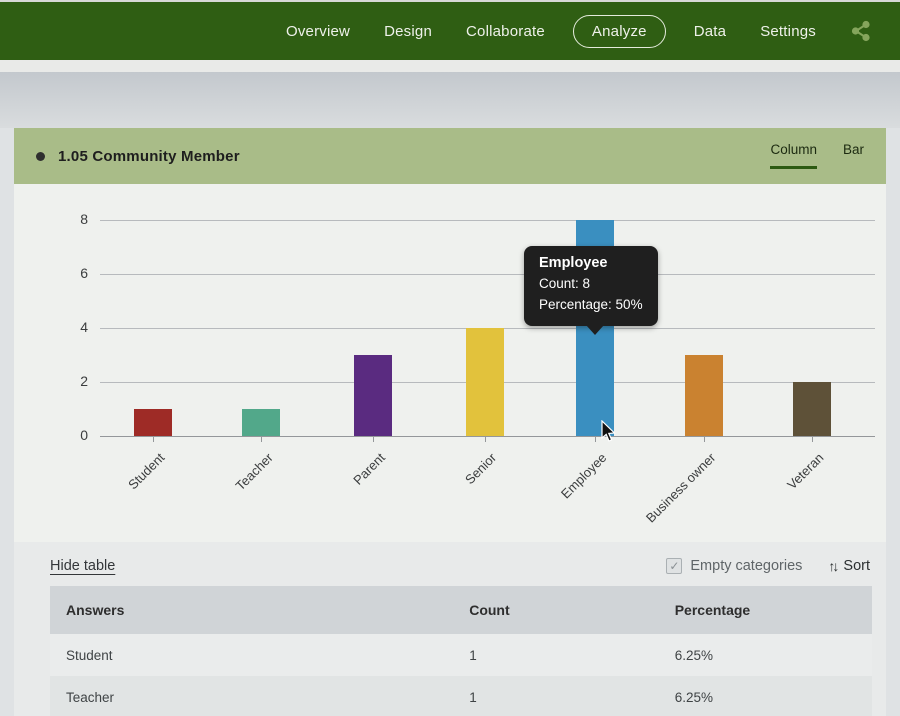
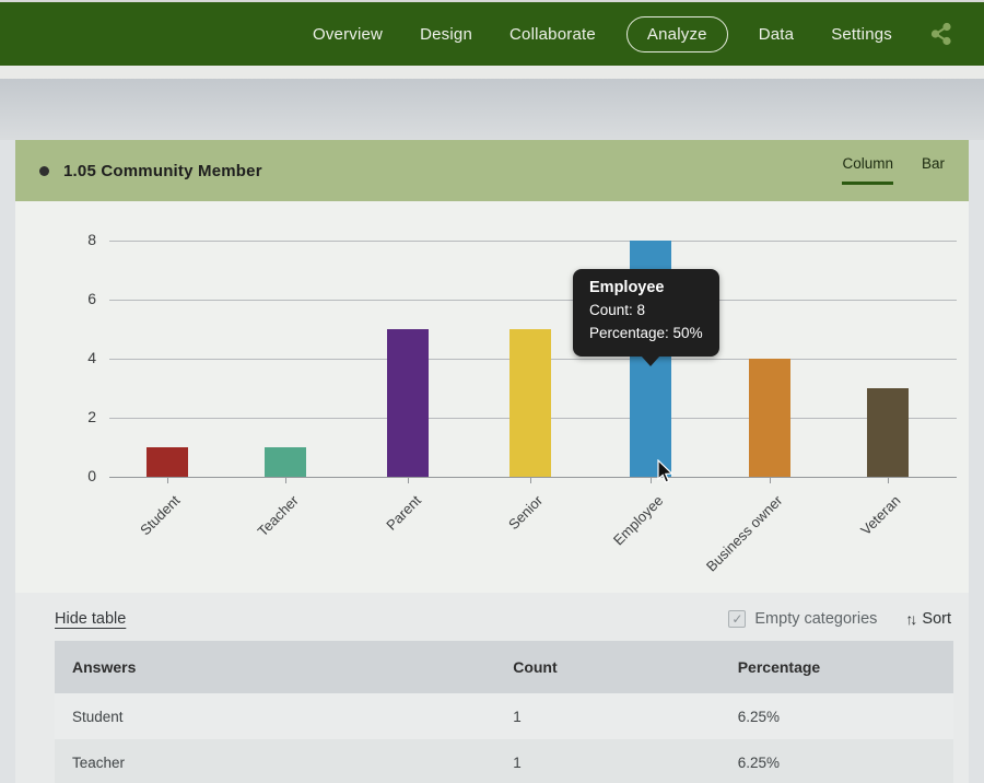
Parent: 3 -> 5
Senior: 4 -> 5
Business owner: 3 -> 4
Veteran: 2 -> 3
